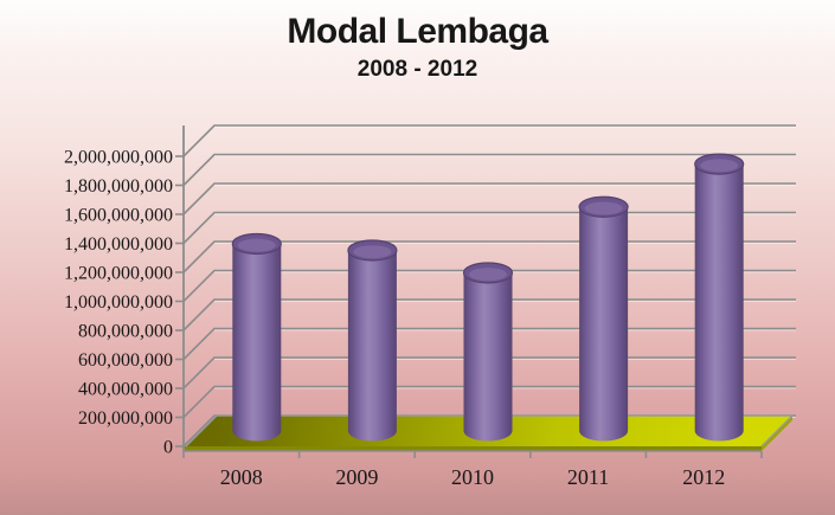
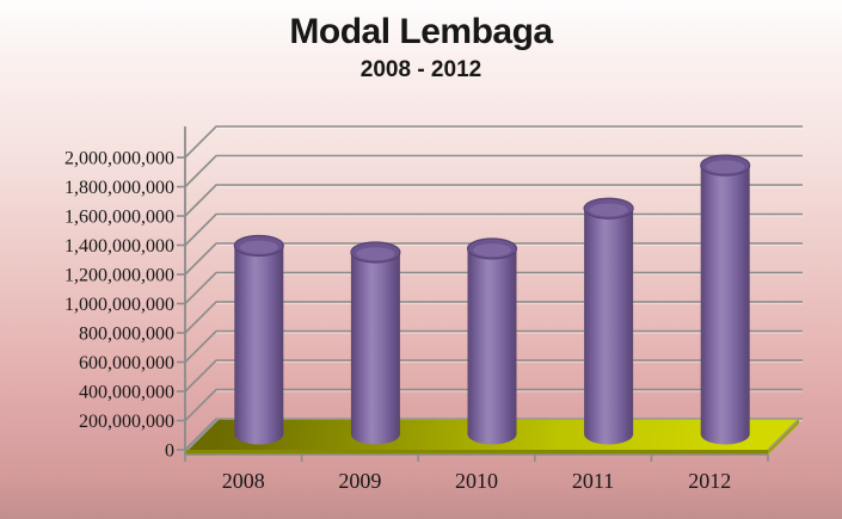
2010: 1090000000 -> 1270000000
